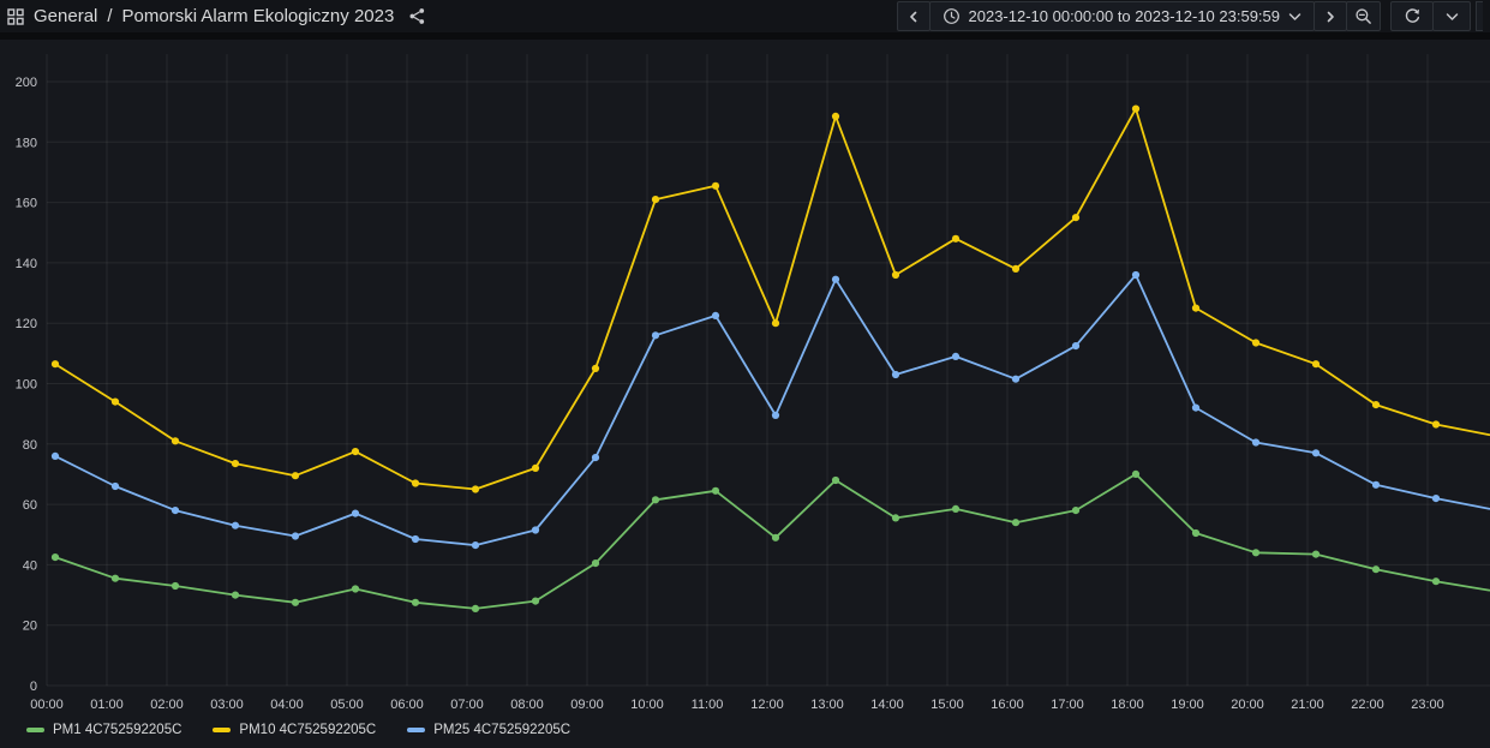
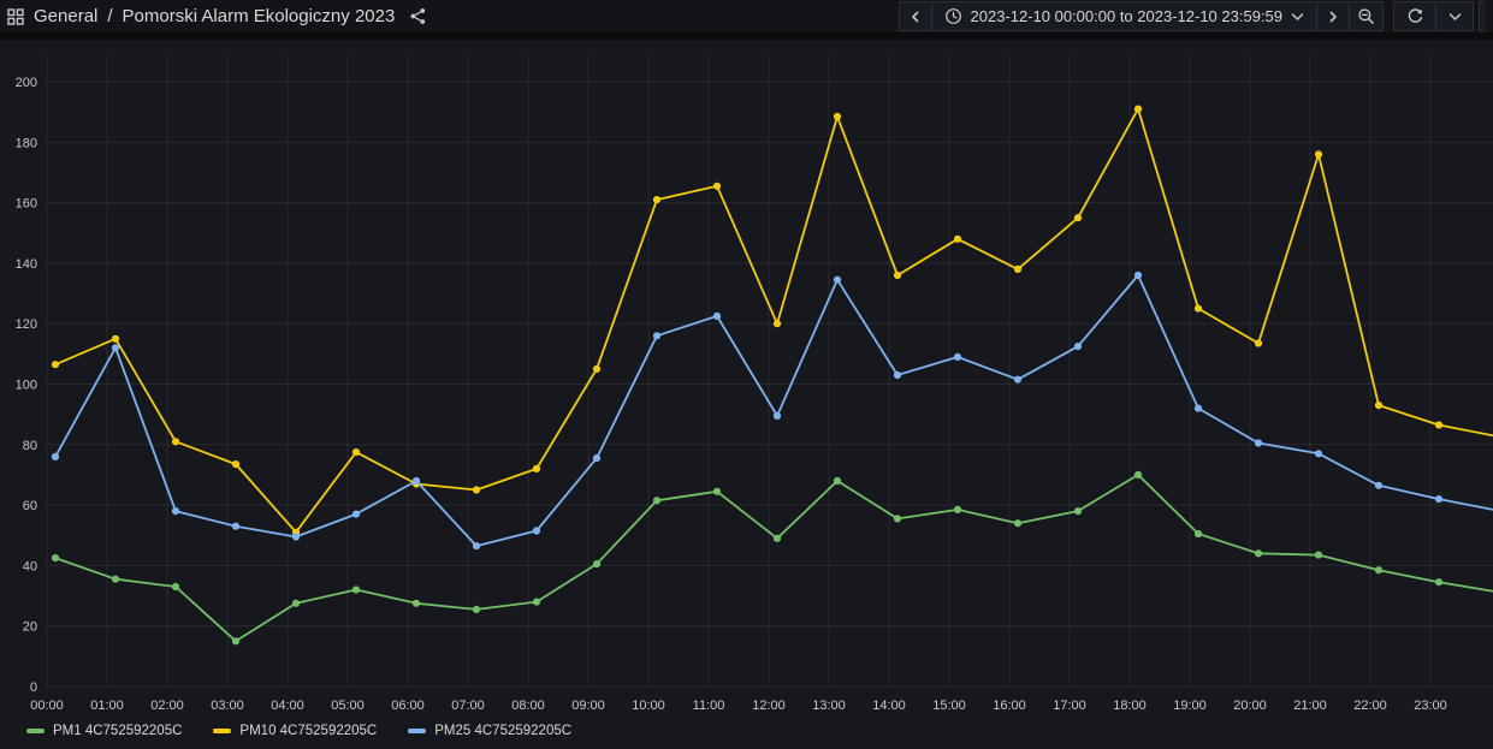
PM10 4C752592205C/01:00: 94 -> 115
PM25 4C752592205C/01:00: 66 -> 112
PM1 4C752592205C/03:00: 30 -> 15
PM10 4C752592205C/04:00: 70 -> 51
PM25 4C752592205C/06:00: 48 -> 68
PM10 4C752592205C/21:00: 106 -> 176
